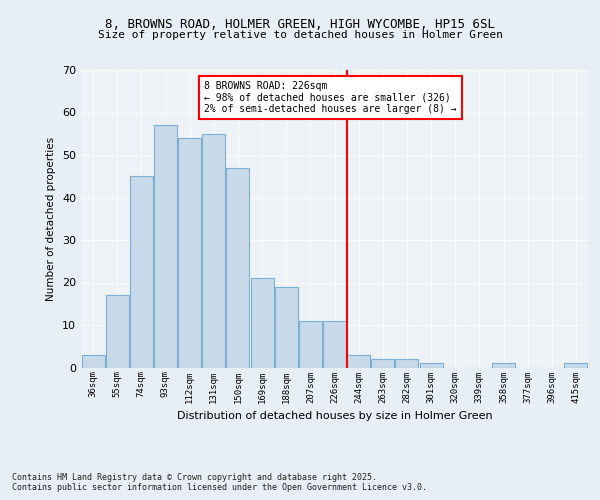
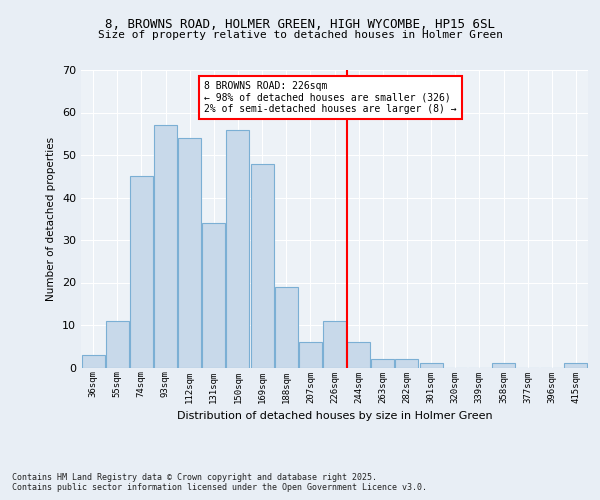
55sqm: 17 -> 11
131sqm: 55 -> 34
150sqm: 47 -> 56
169sqm: 21 -> 48
207sqm: 11 -> 6
244sqm: 3 -> 6
